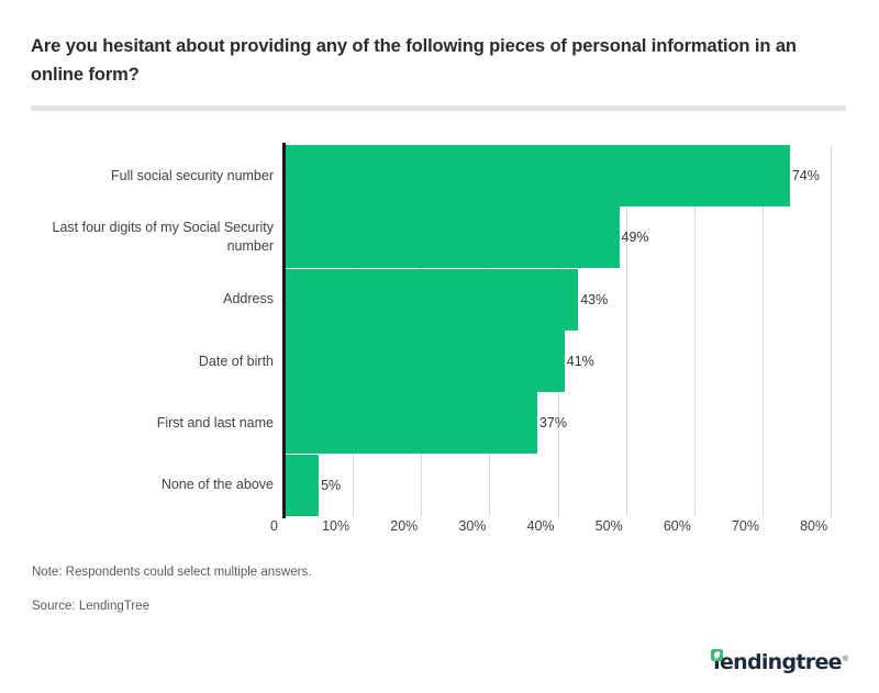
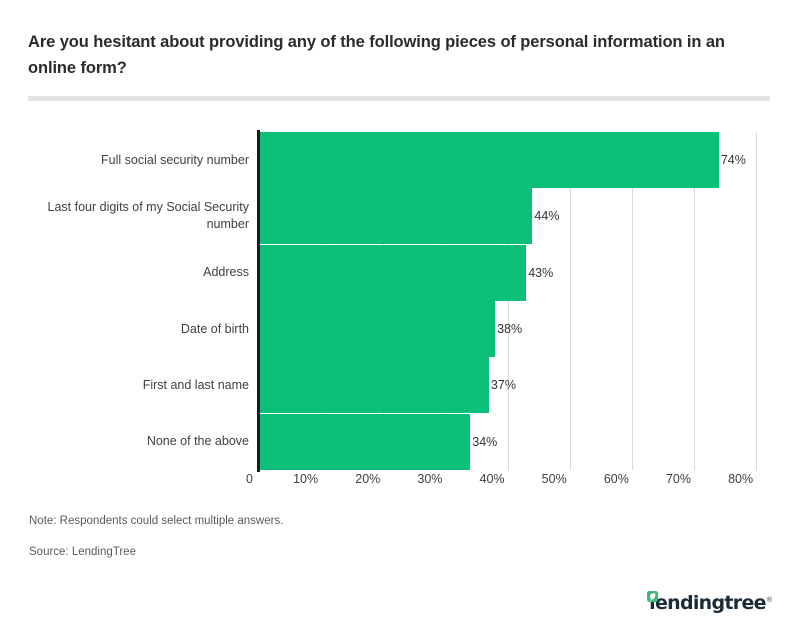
Last four digits of my Social Security number: 49% -> 44%
Date of birth: 41% -> 38%
None of the above: 5% -> 34%
